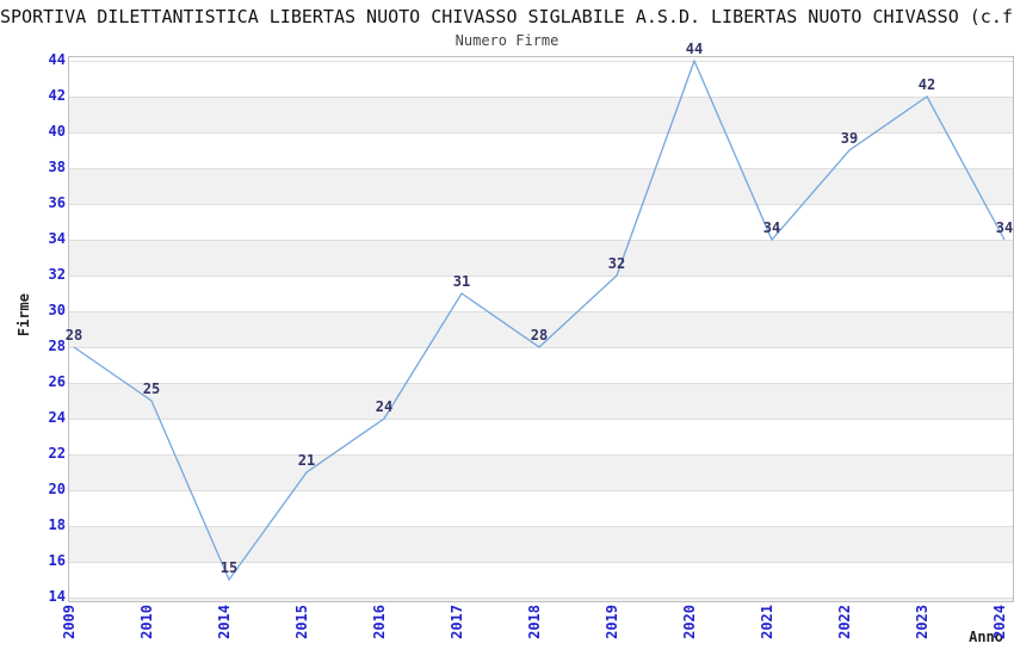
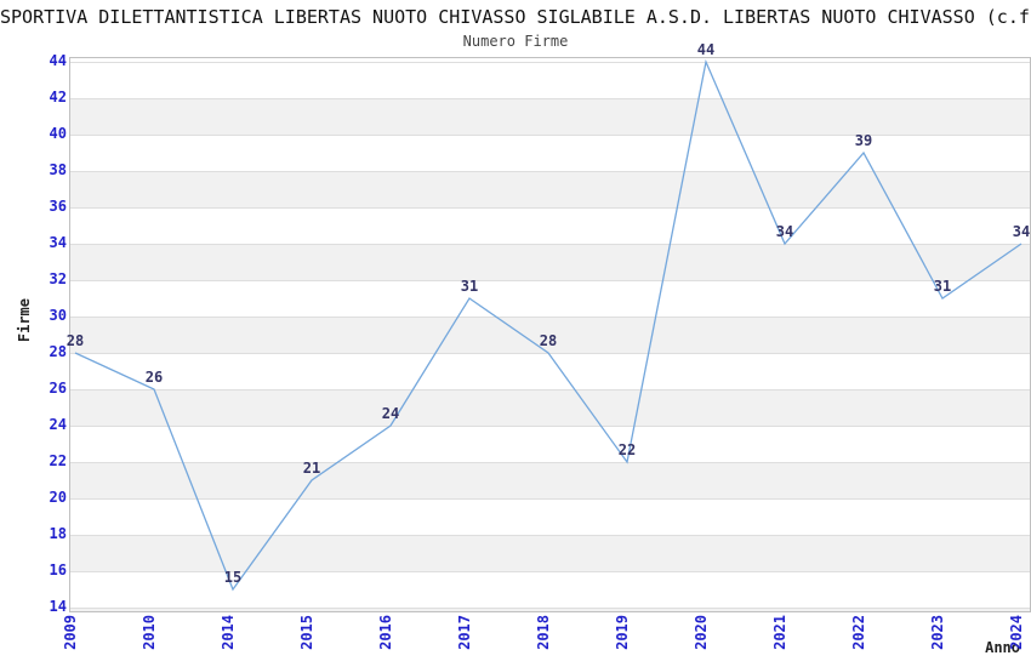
2010: 25 -> 26
2019: 32 -> 22
2023: 42 -> 31
